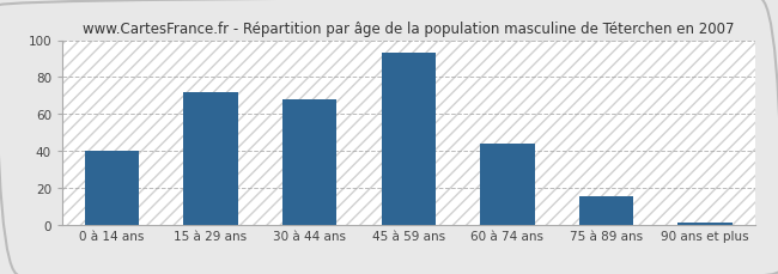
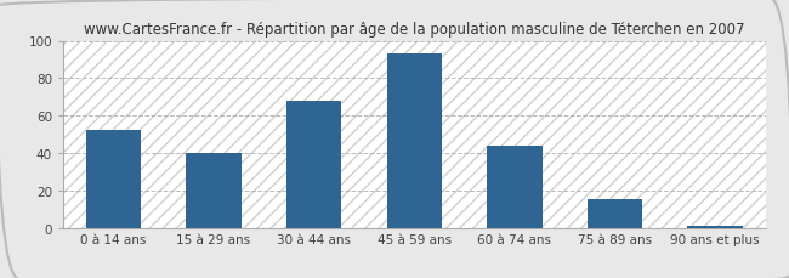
0 à 14 ans: 40 -> 52
15 à 29 ans: 72 -> 40
